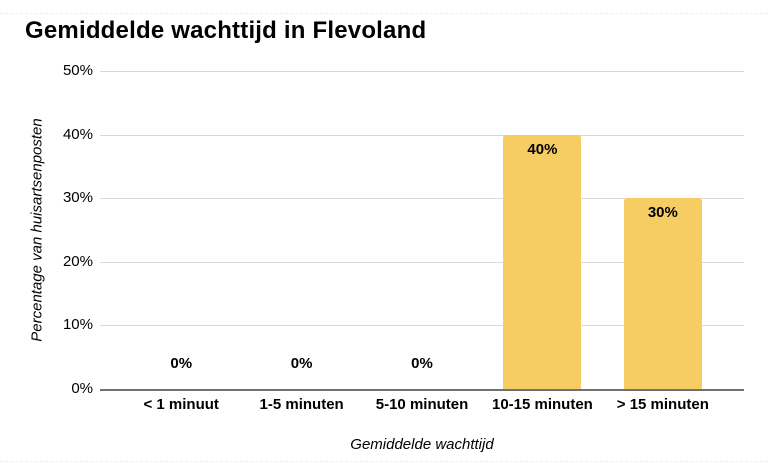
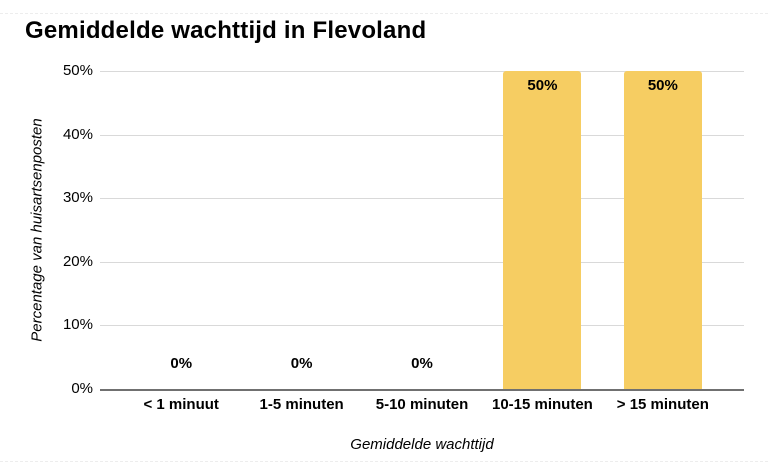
10-15 minuten: 40% -> 50%
> 15 minuten: 30% -> 50%
